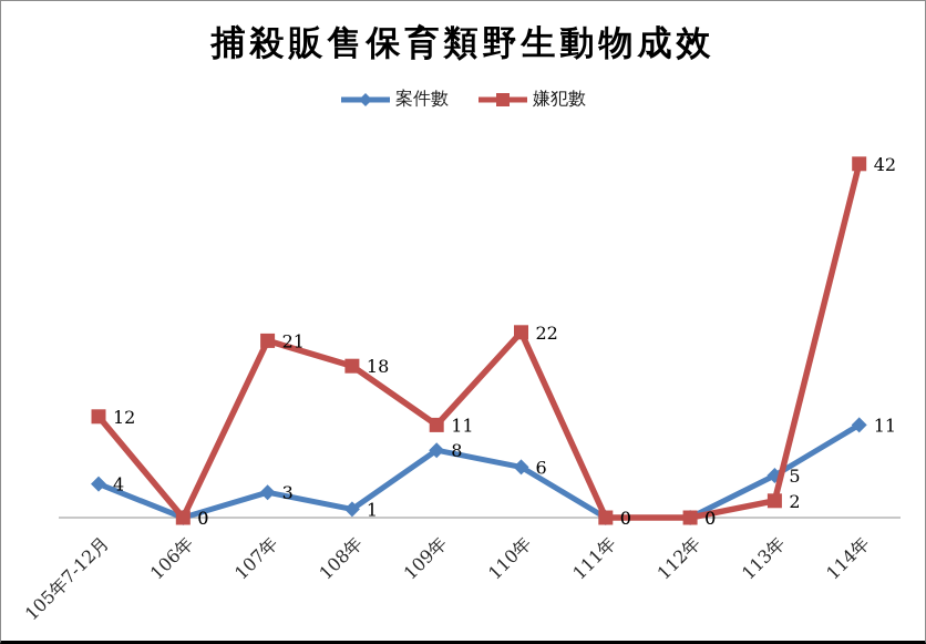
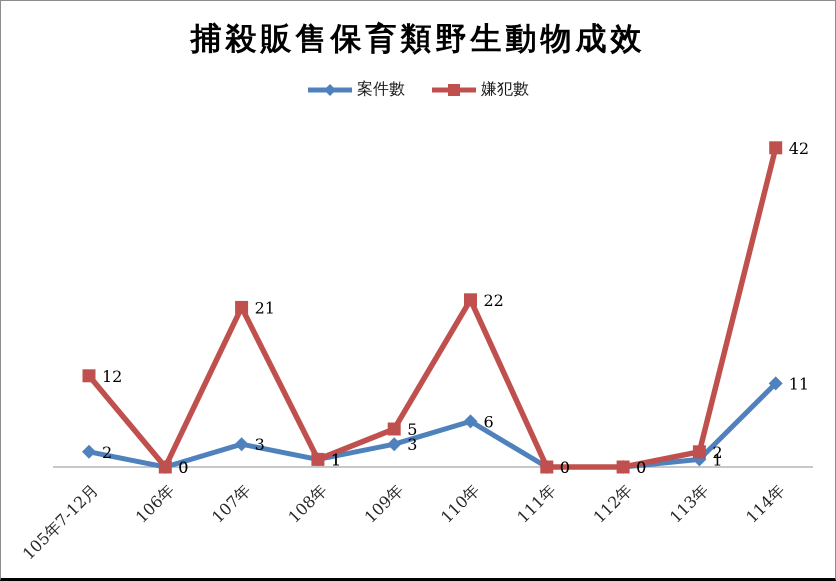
案件數/105年7-12月: 4 -> 2
嫌犯數/108年: 18 -> 1
案件數/109年: 8 -> 3
嫌犯數/109年: 11 -> 5
案件數/113年: 5 -> 1
